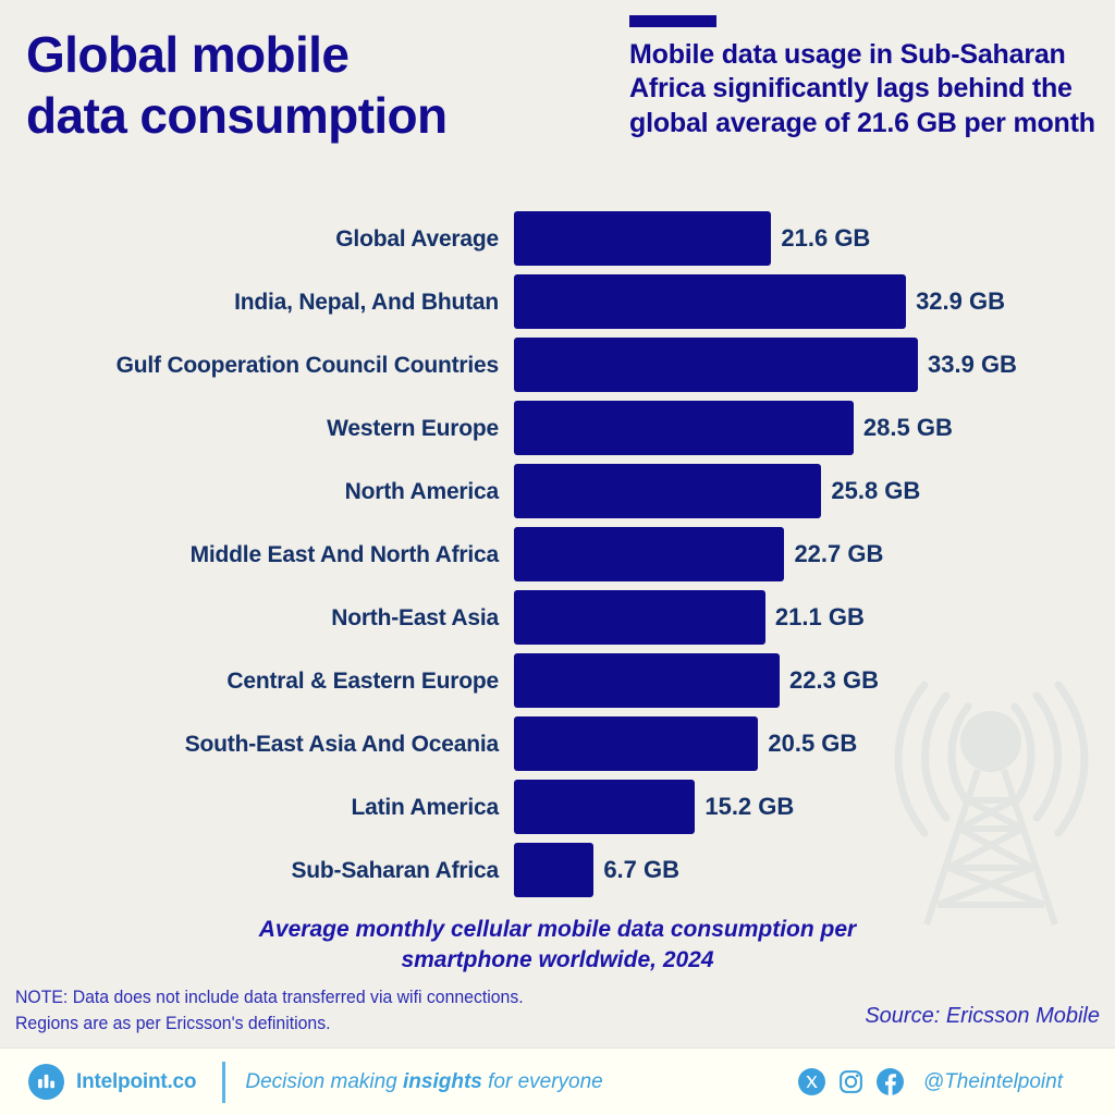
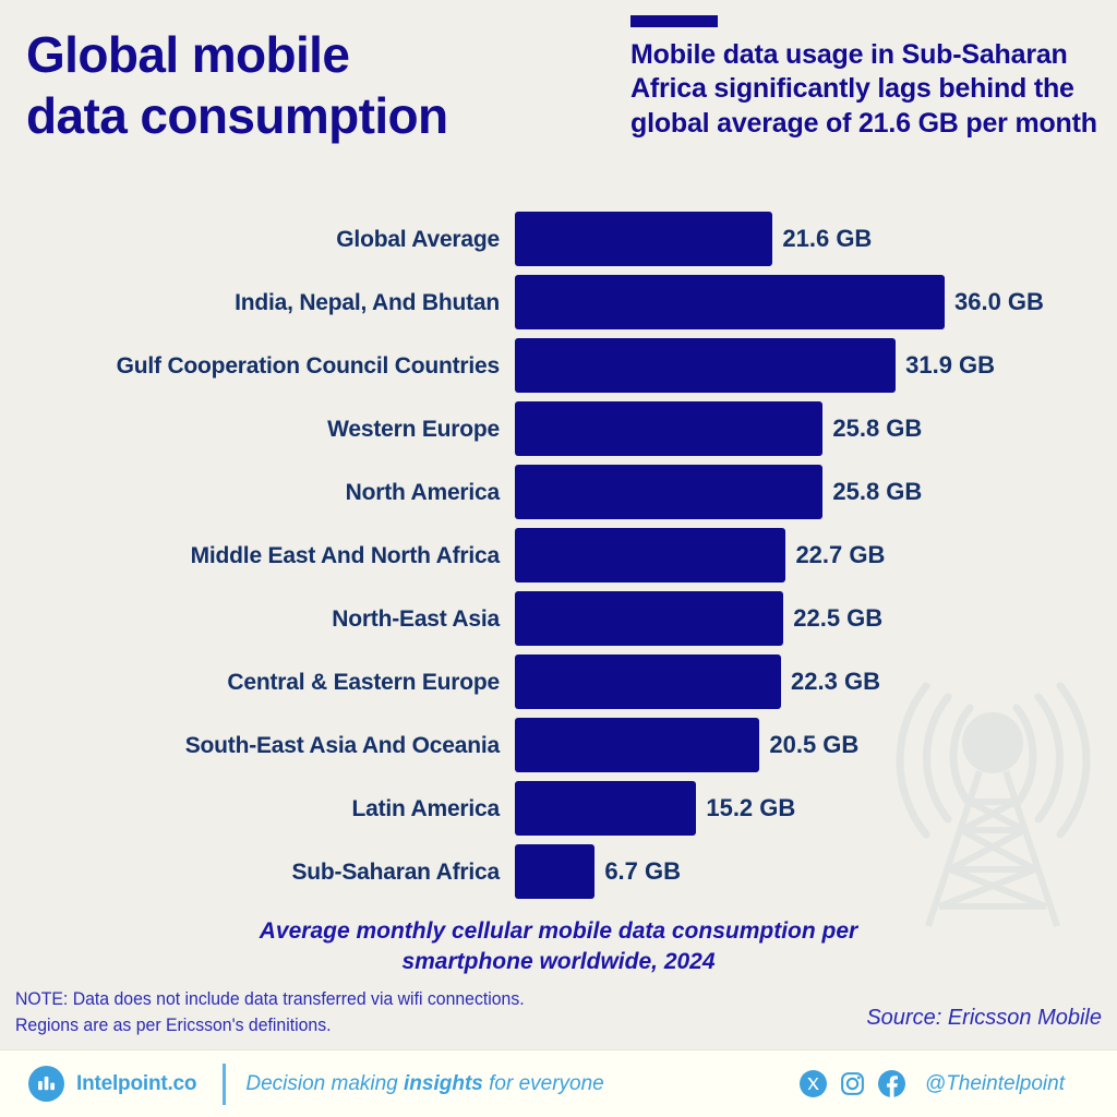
India, Nepal, And Bhutan: 32.9 -> 36.0
Gulf Cooperation Council Countries: 33.9 -> 31.9
Western Europe: 28.5 -> 25.8
North-East Asia: 21.1 -> 22.5
